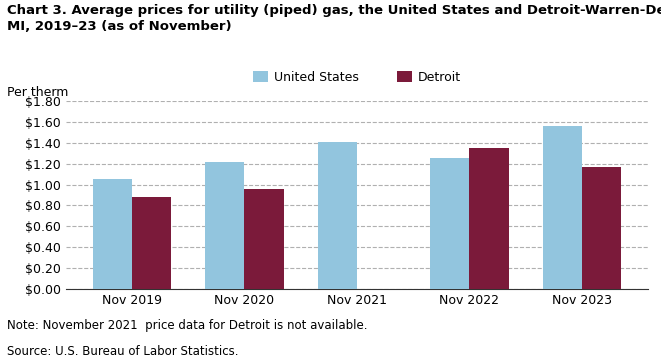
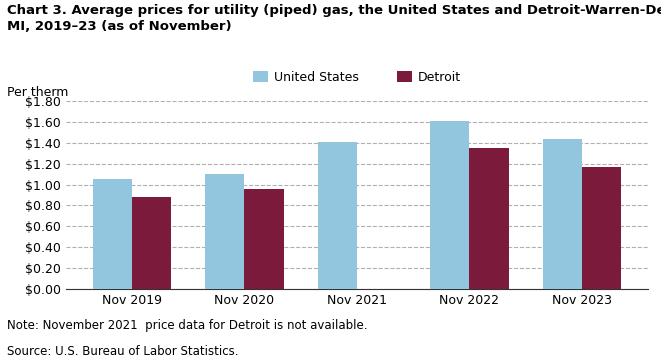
United States/Nov 2020: $1.22 -> $1.10
United States/Nov 2022: $1.25 -> $1.61
United States/Nov 2023: $1.56 -> $1.44
